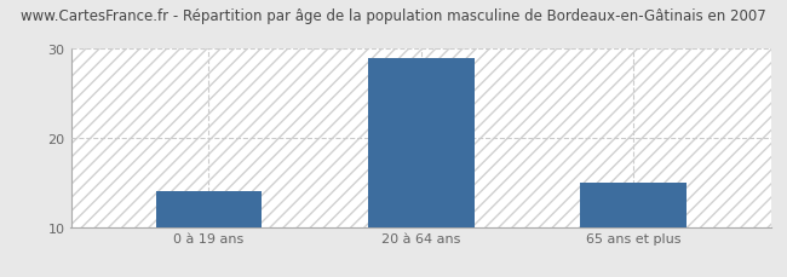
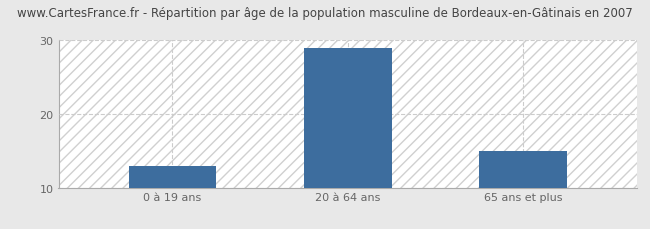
0 à 19 ans: 14 -> 13
